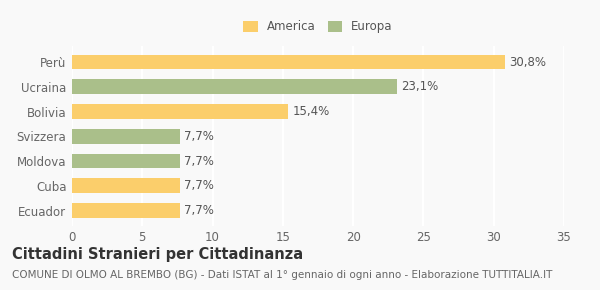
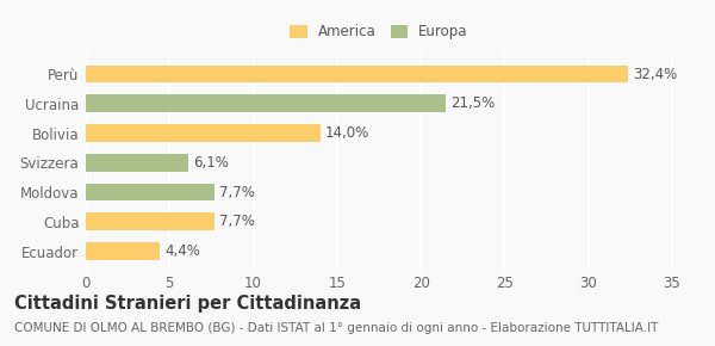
Perù: 30,8% -> 32,4%
Ucraina: 23,1% -> 21,5%
Bolivia: 15,4% -> 14,0%
Svizzera: 7,7% -> 6,1%
Ecuador: 7,7% -> 4,4%
